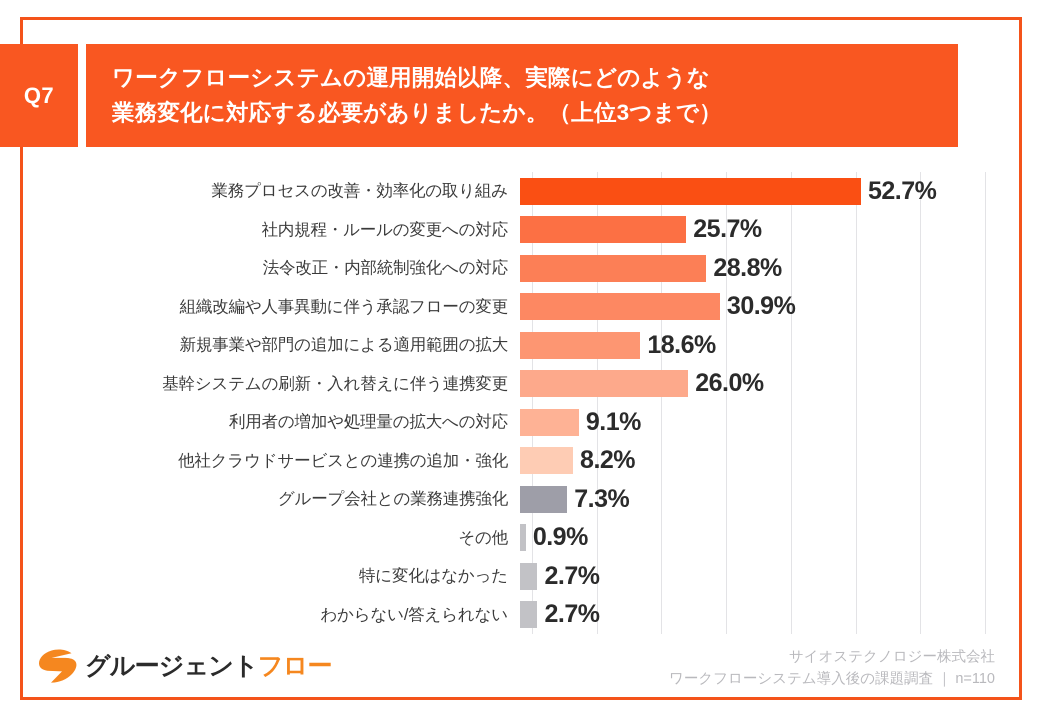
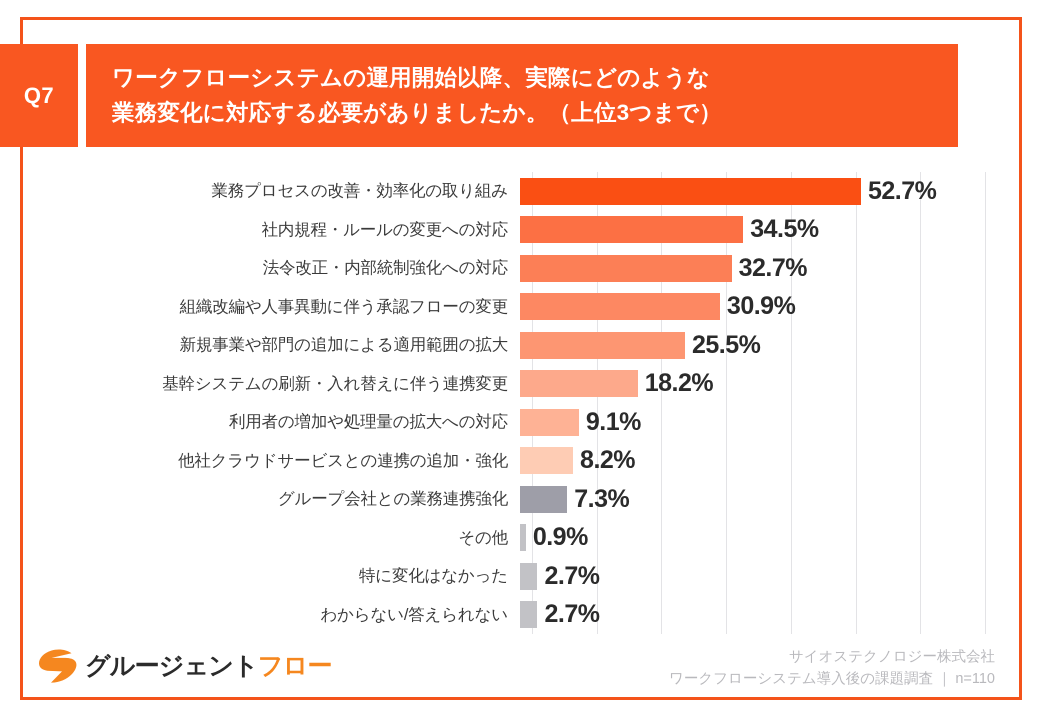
社内規程・ルールの変更への対応: 25.7% -> 34.5%
法令改正・内部統制強化への対応: 28.8% -> 32.7%
新規事業や部門の追加による適用範囲の拡大: 18.6% -> 25.5%
基幹システムの刷新・入れ替えに伴う連携変更: 26.0% -> 18.2%
